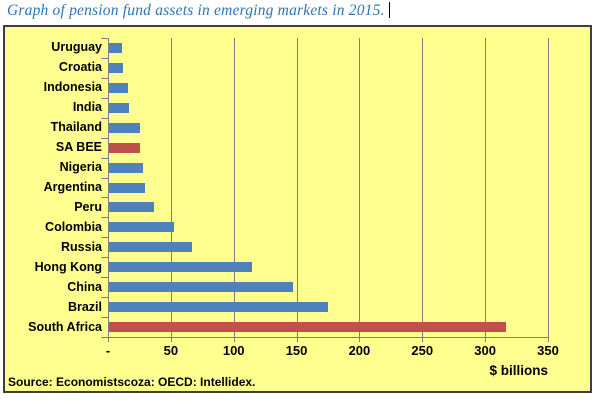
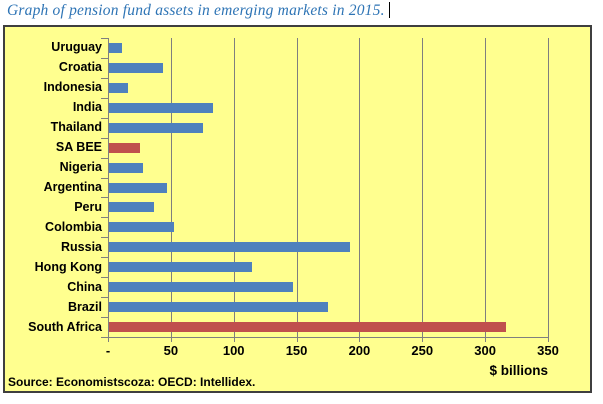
Croatia: 11 -> 43
India: 16 -> 83
Thailand: 25 -> 75
Argentina: 29 -> 46
Russia: 66 -> 192
